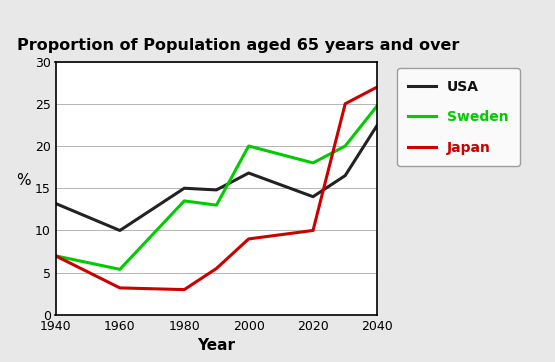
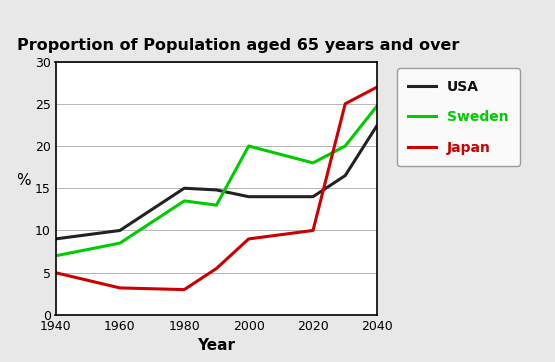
USA/1940: 13.2 -> 9.0
Japan/1940: 7.0 -> 5.0
Sweden/1960: 5.4 -> 8.5
USA/2000: 16.8 -> 14.0
